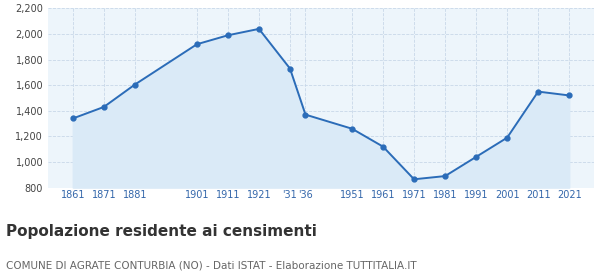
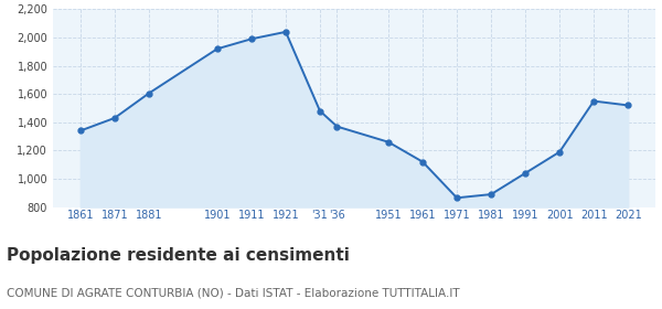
'31: 1,730 -> 1,480
